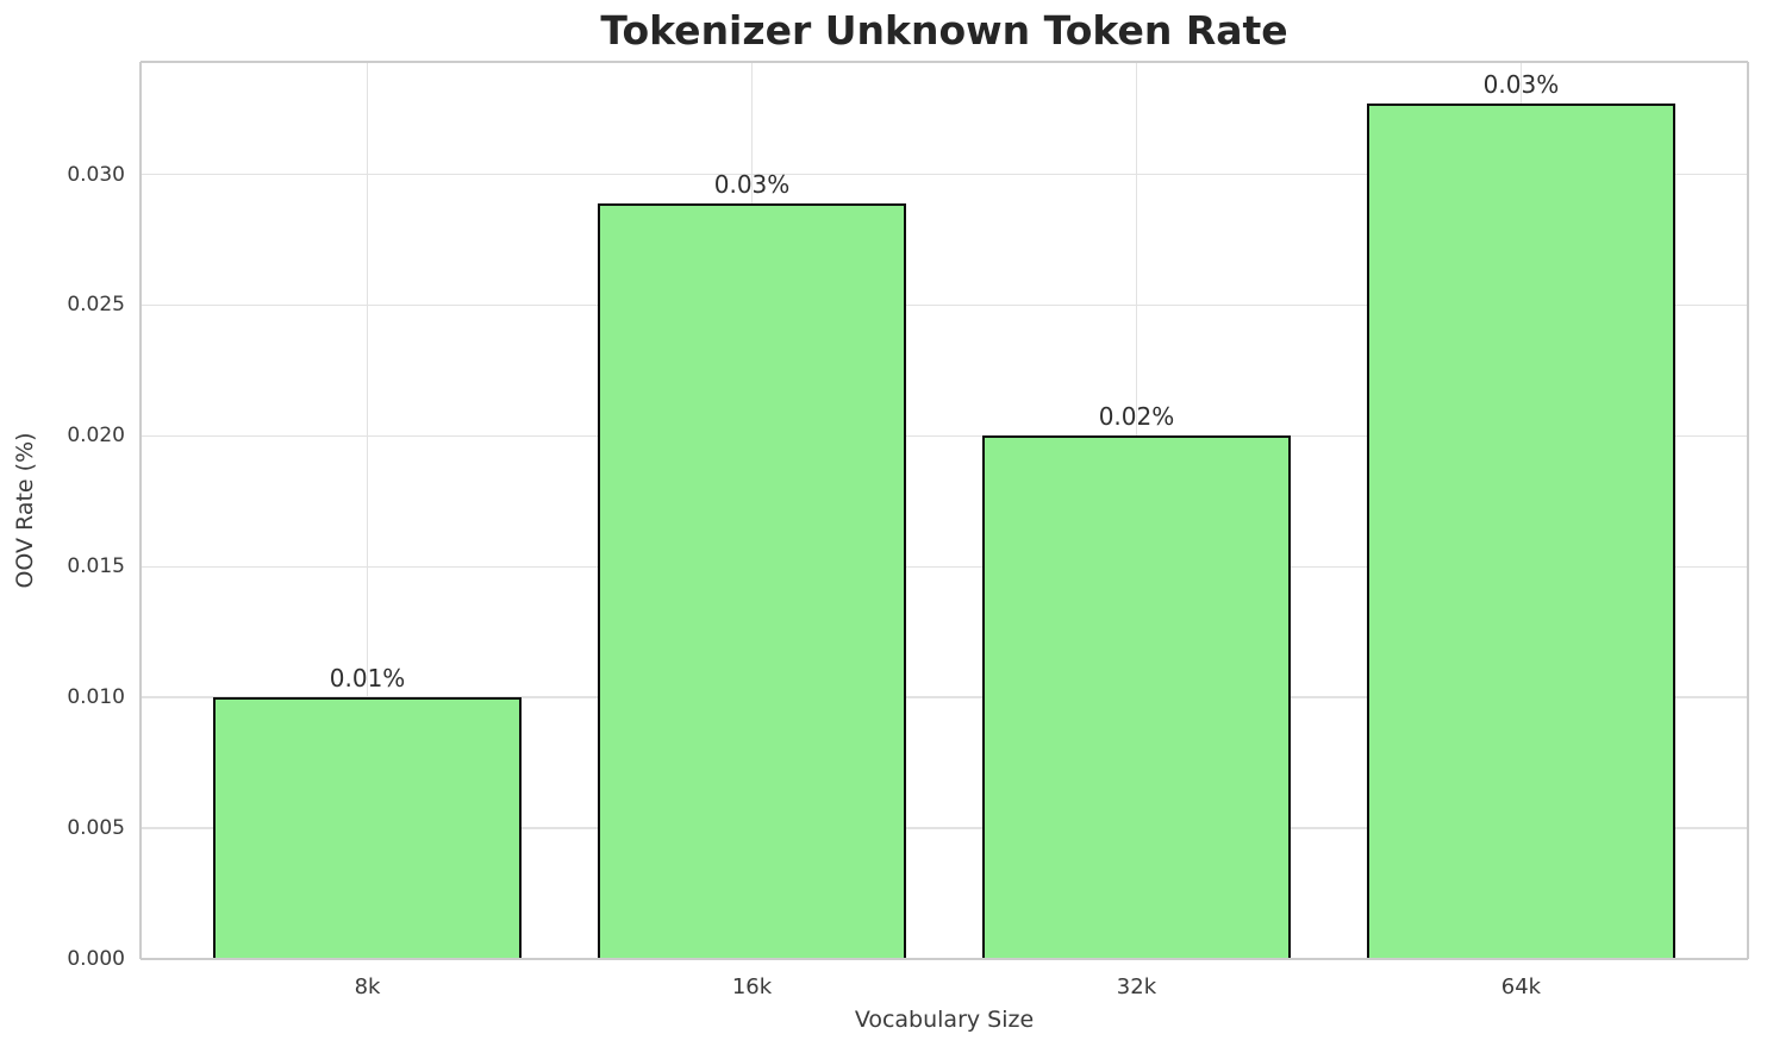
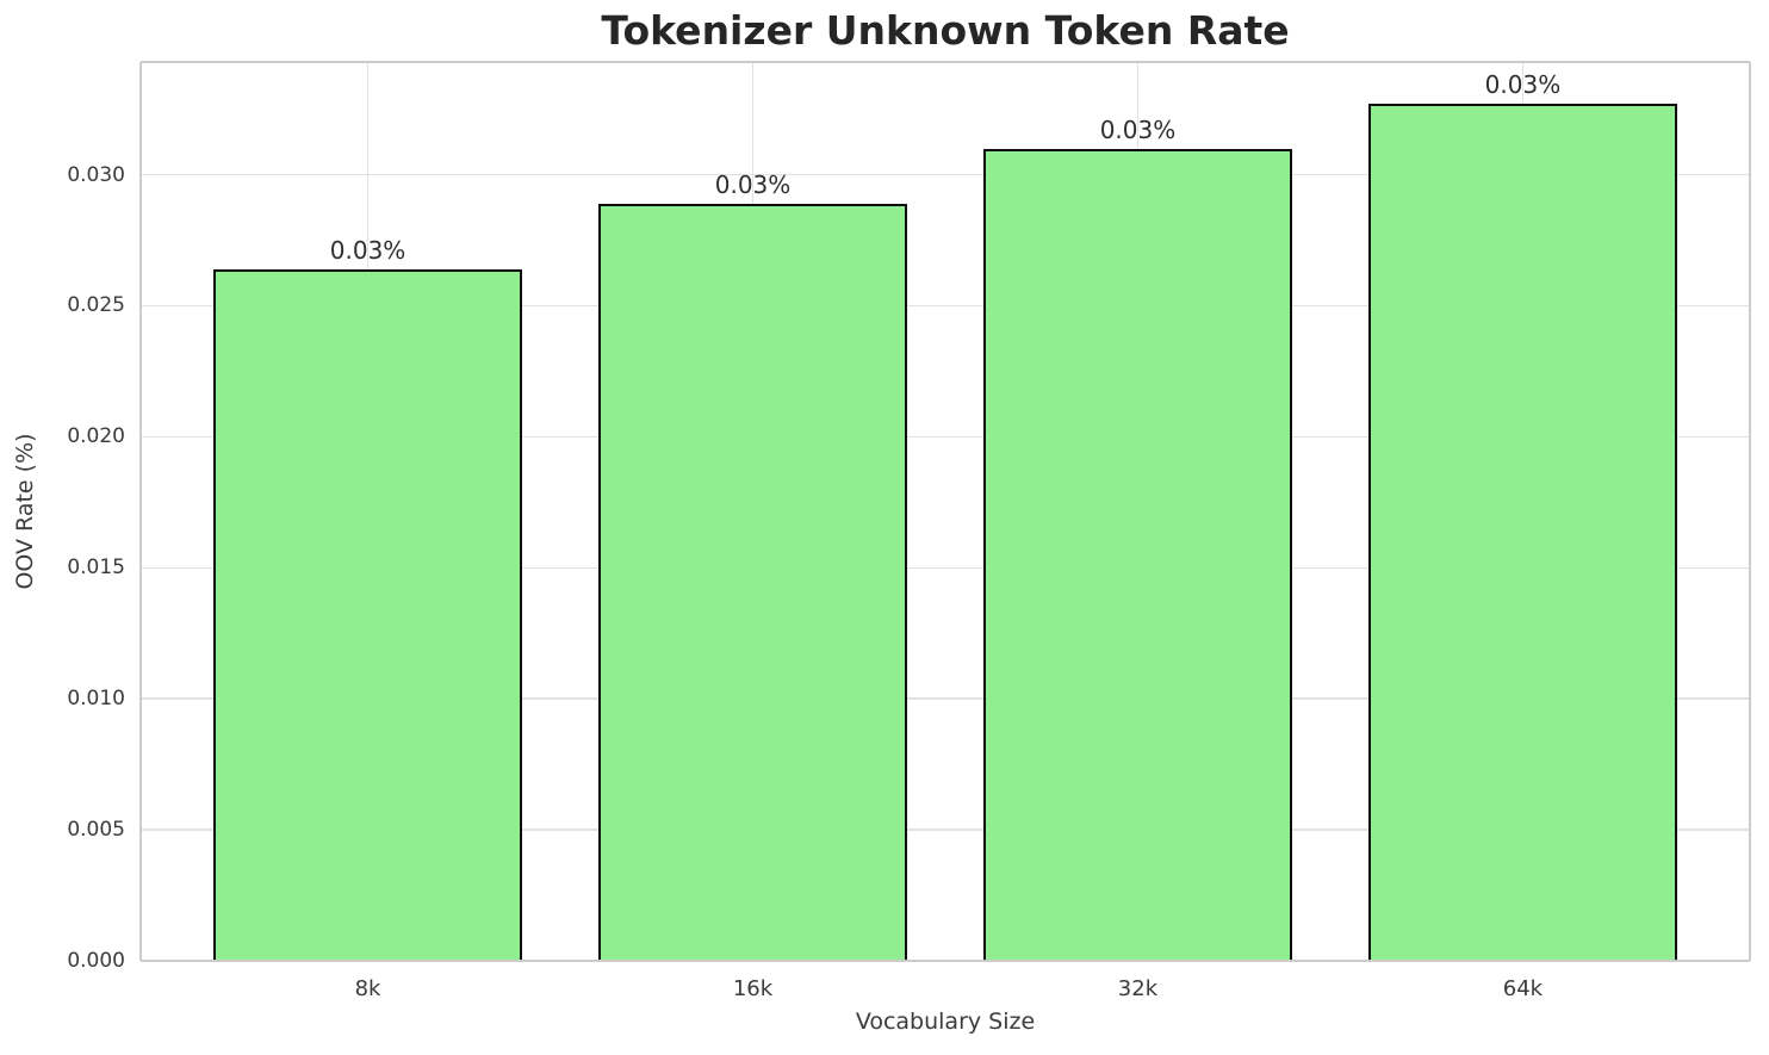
8k: 0.01% -> 0.03%
32k: 0.02% -> 0.03%
